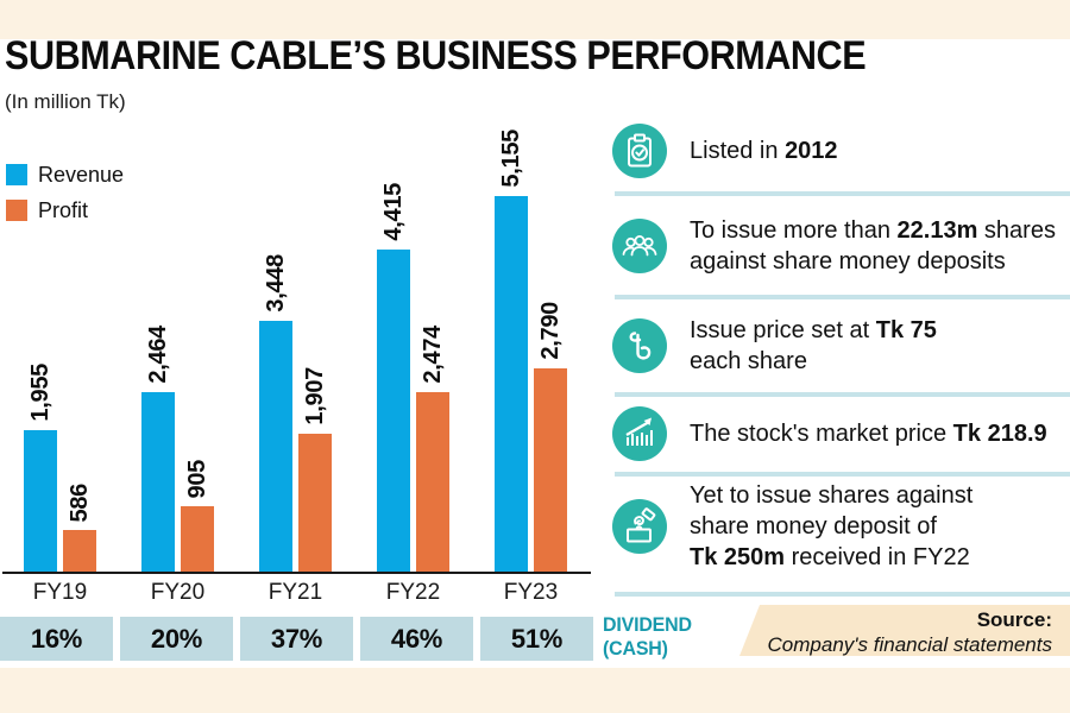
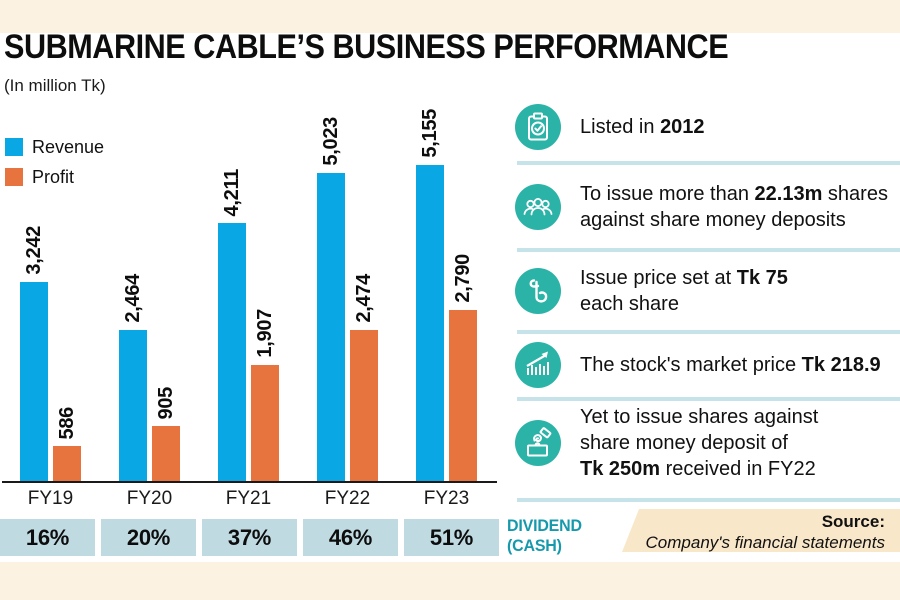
Revenue/FY19: 1,955 -> 3,242
Revenue/FY21: 3,448 -> 4,211
Revenue/FY22: 4,415 -> 5,023
